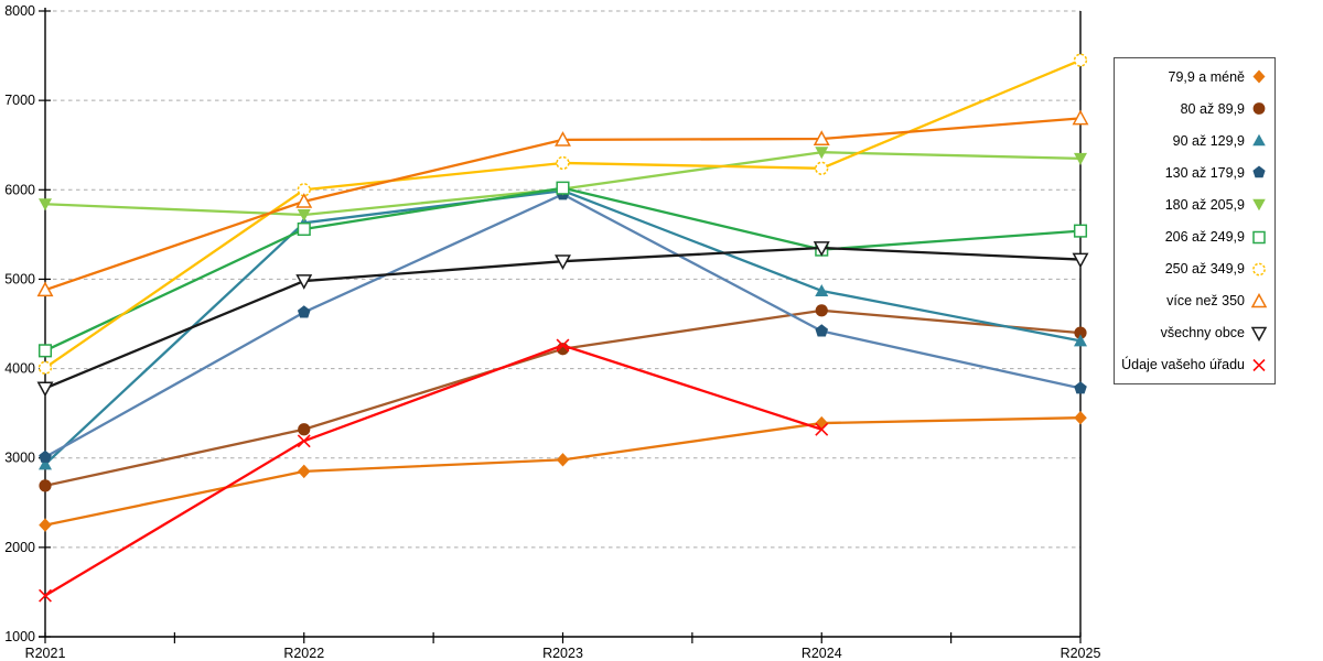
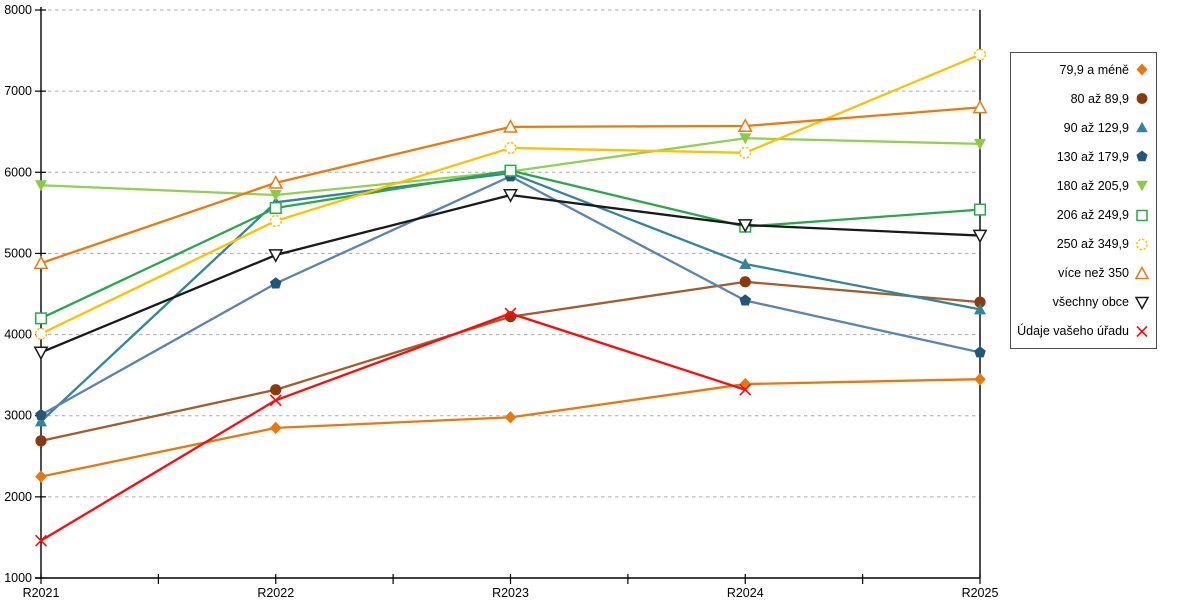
250 až 349,9/R2022: 6000 -> 5400
všechny obce/R2023: 5200 -> 5700
